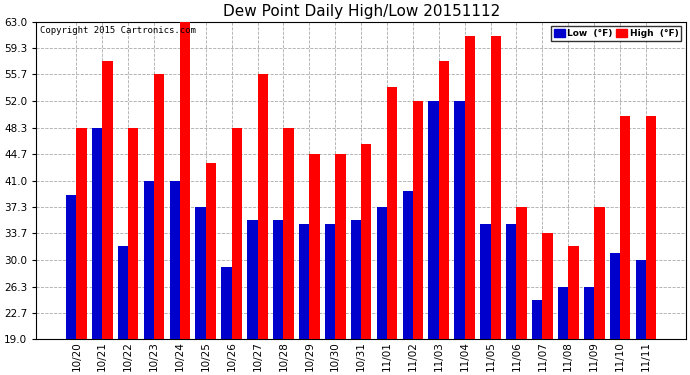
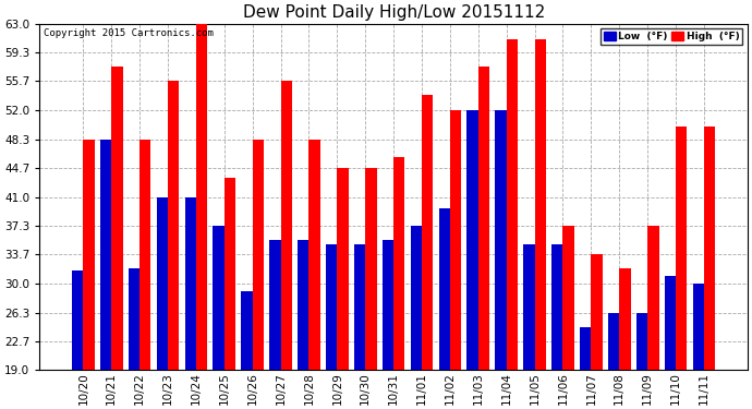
Low (°F)/10/20: 39.0 -> 31.6
